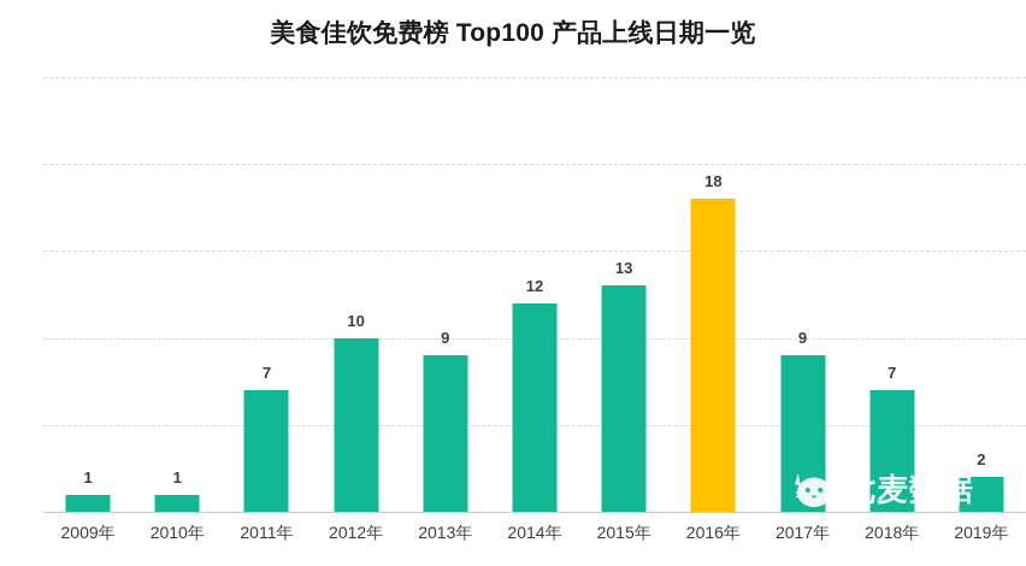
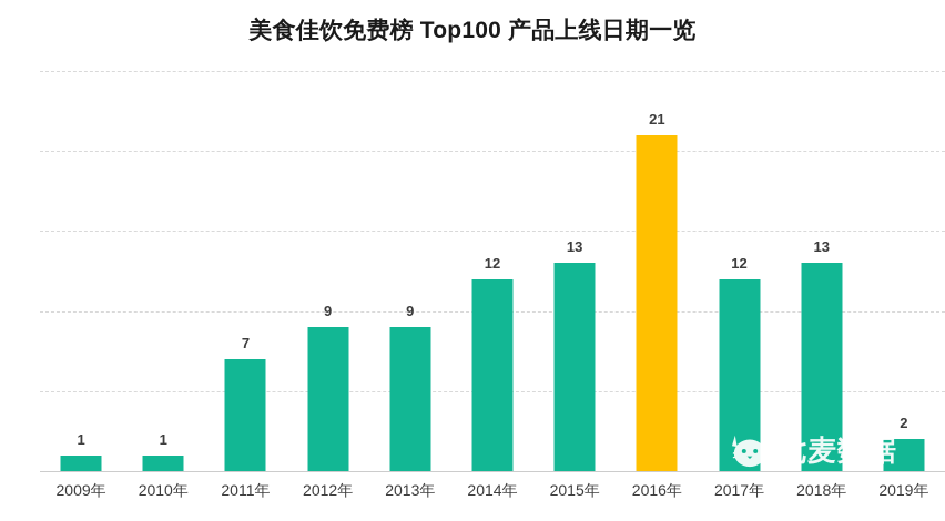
2012年: 10 -> 9
2016年: 18 -> 21
2017年: 9 -> 12
2018年: 7 -> 13
